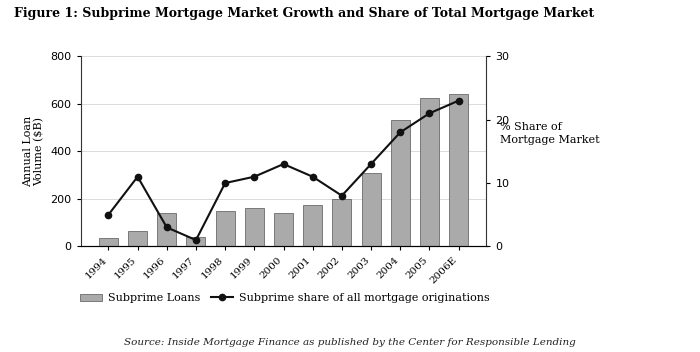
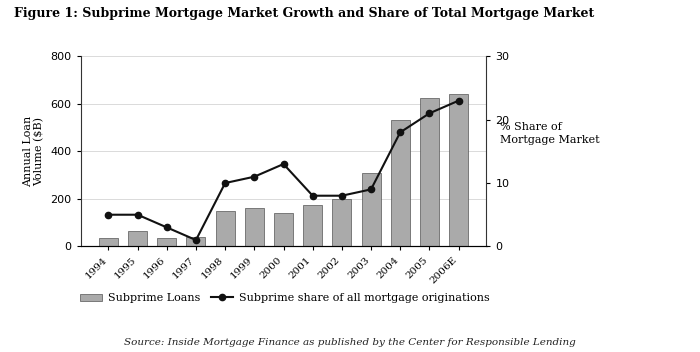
Subprime share of all mortgage originations/1995: 11 -> 5
Subprime Loans/1996: 140 -> 35
Subprime share of all mortgage originations/2001: 11 -> 8
Subprime share of all mortgage originations/2003: 13 -> 9
